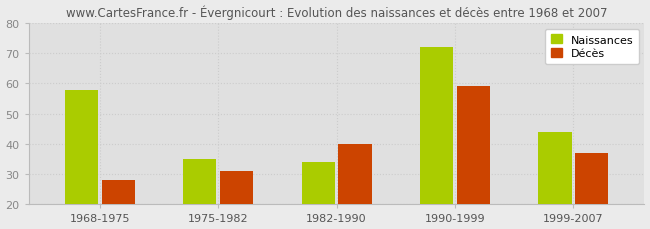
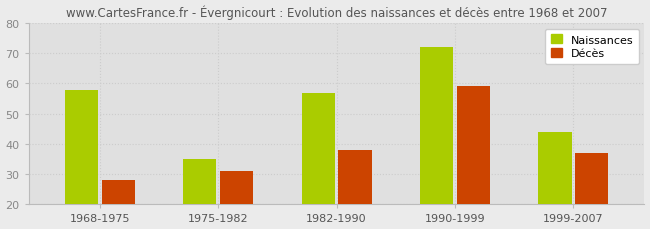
Naissances/1982-1990: 34 -> 57
Décès/1982-1990: 40 -> 38
